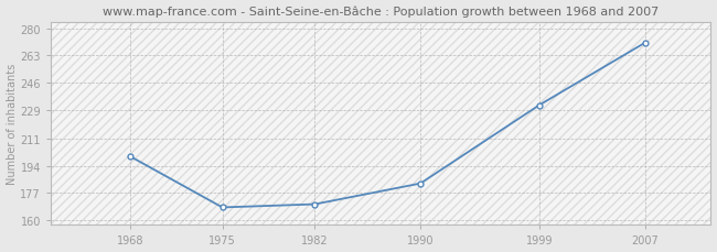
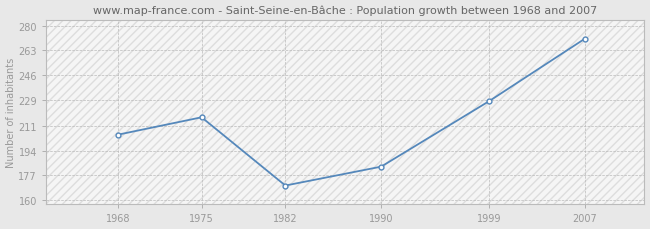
1968: 200 -> 205
1975: 168 -> 217
1999: 232 -> 228
